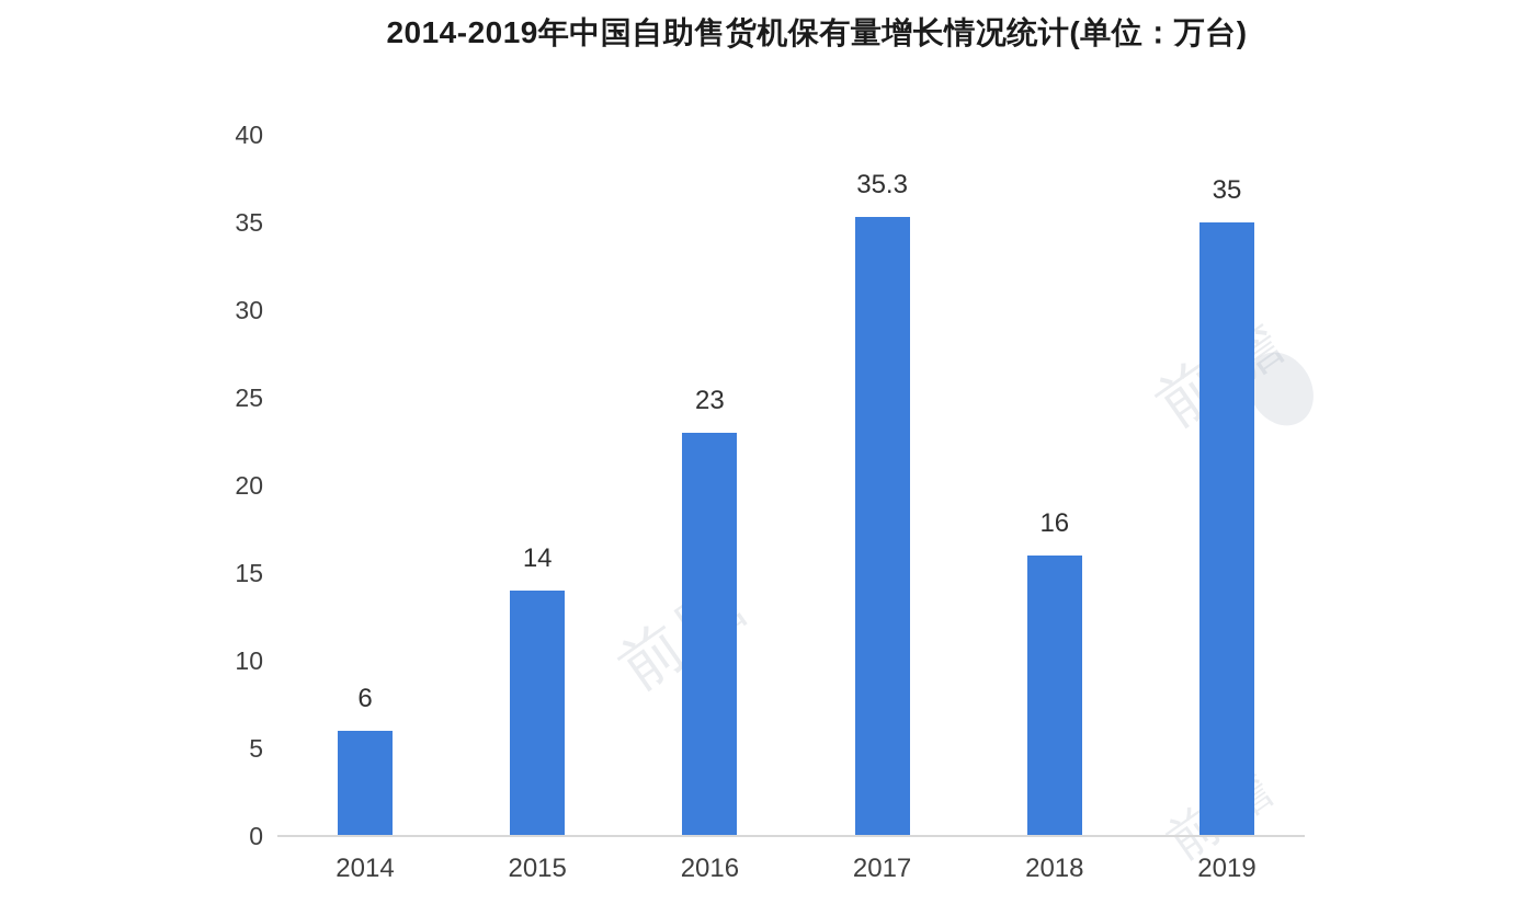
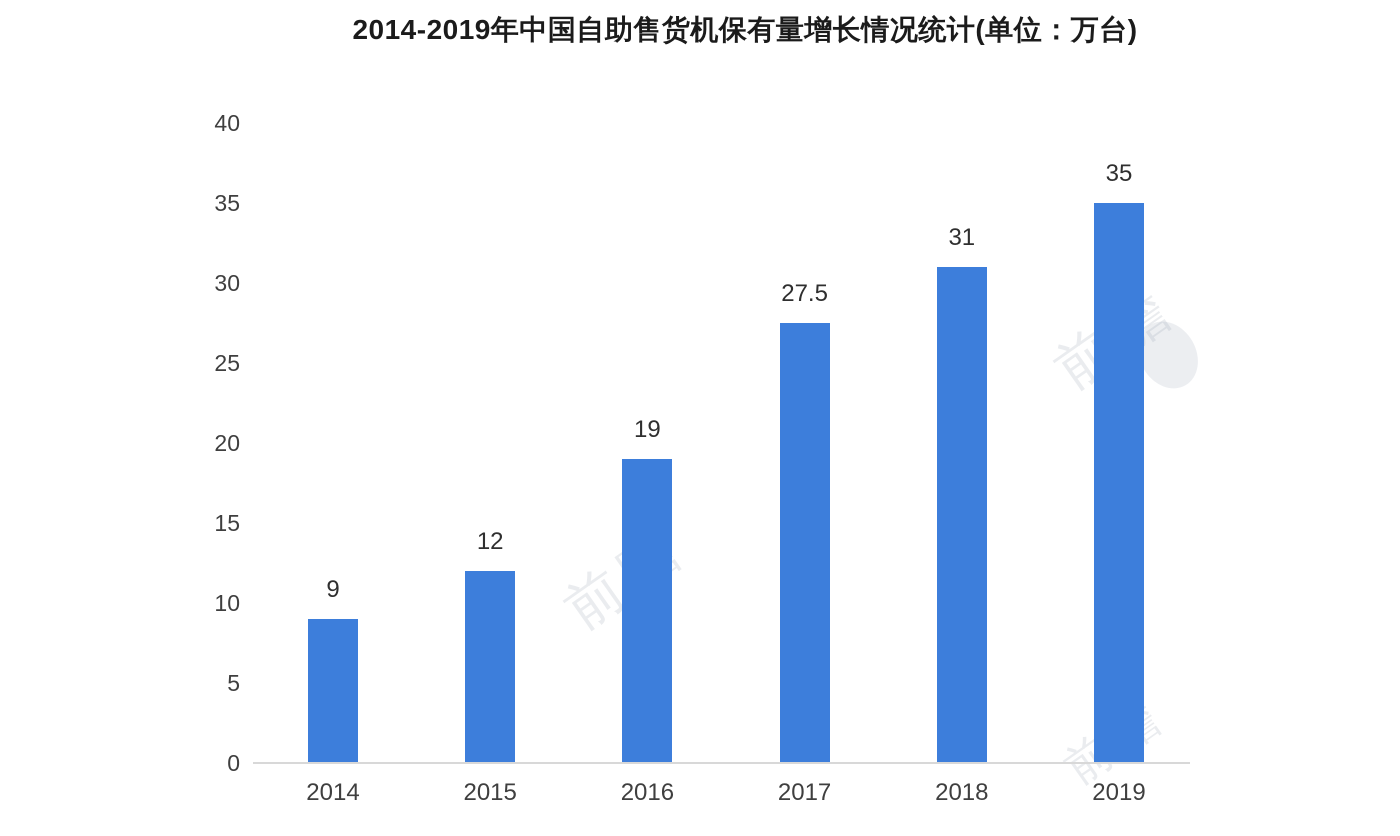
2014: 6 -> 9
2015: 14 -> 12
2016: 23 -> 19
2017: 35.3 -> 27.5
2018: 16 -> 31
